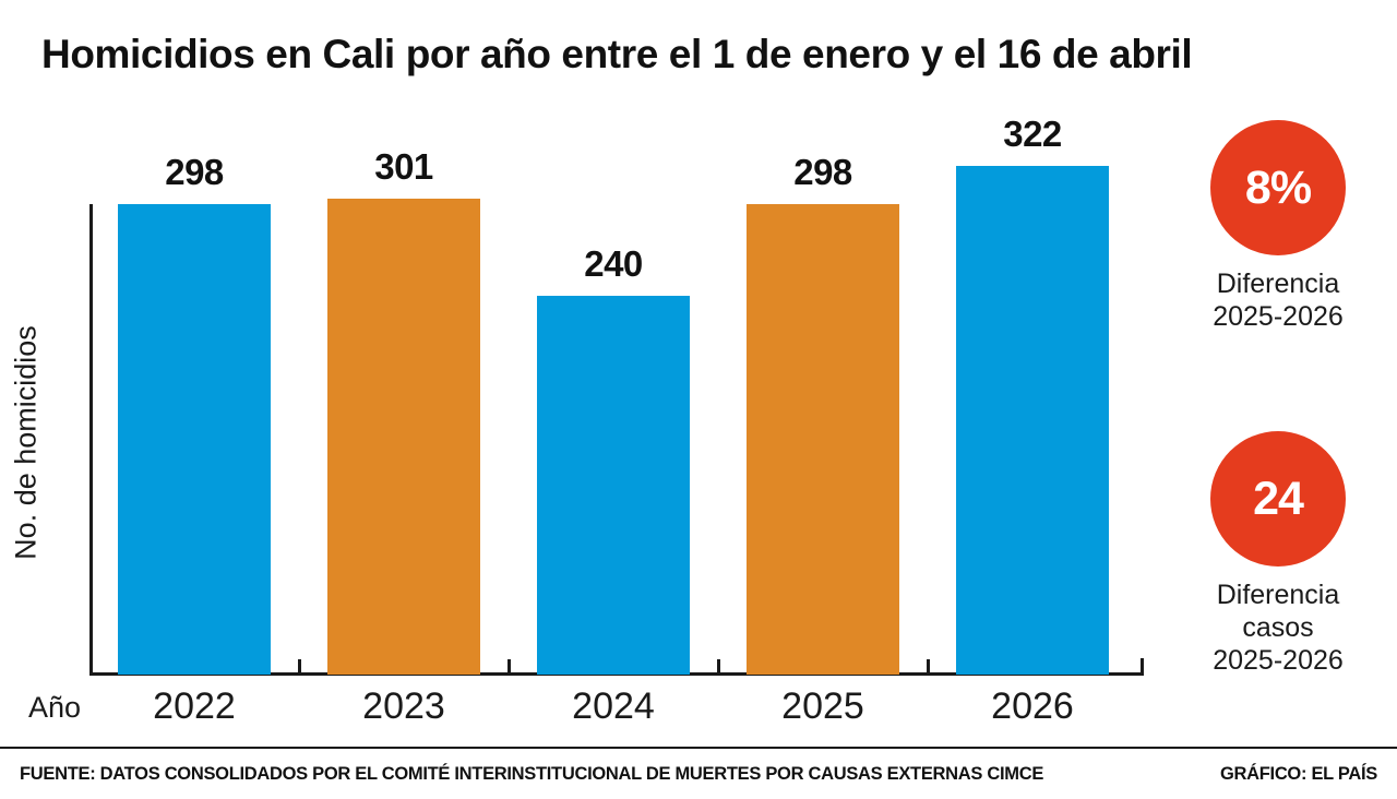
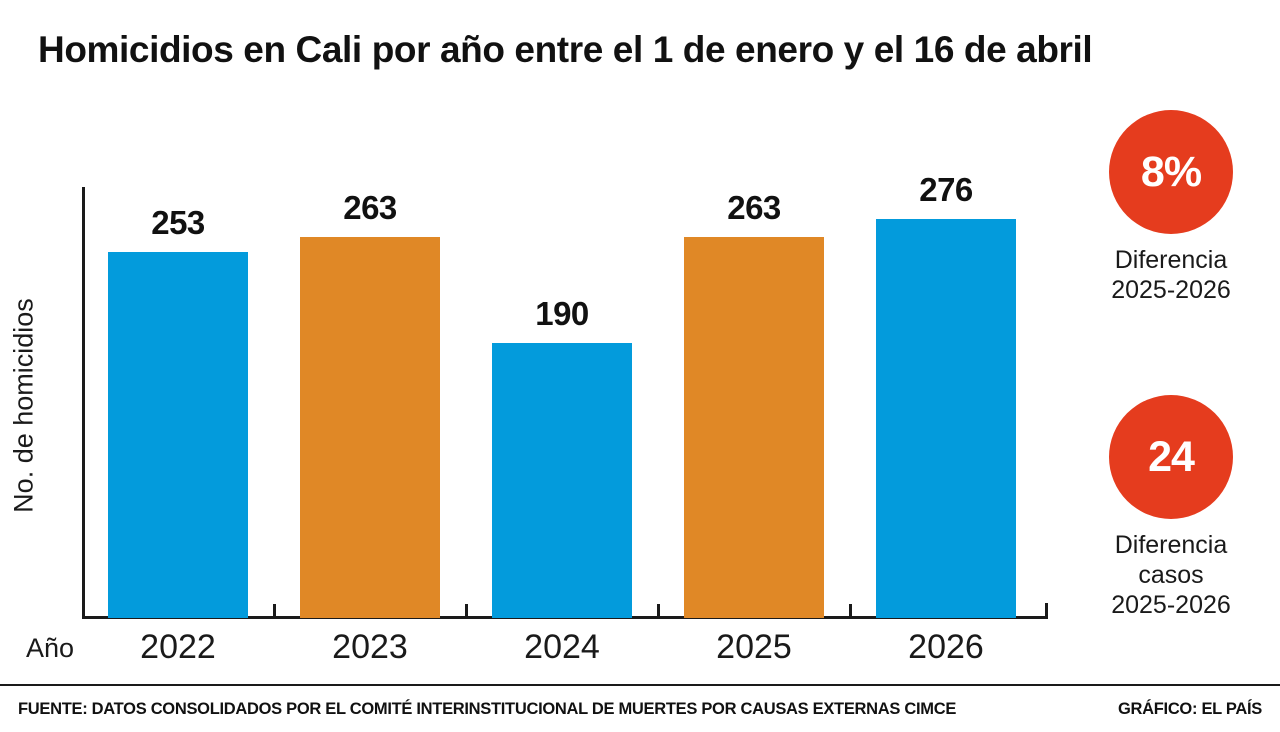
2022: 298 -> 253
2023: 301 -> 263
2024: 240 -> 190
2025: 298 -> 263
2026: 322 -> 276
